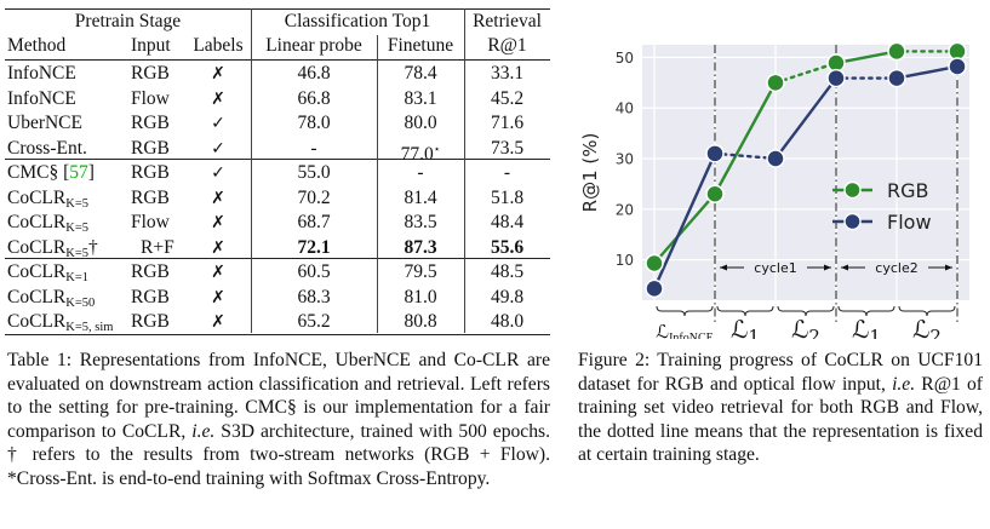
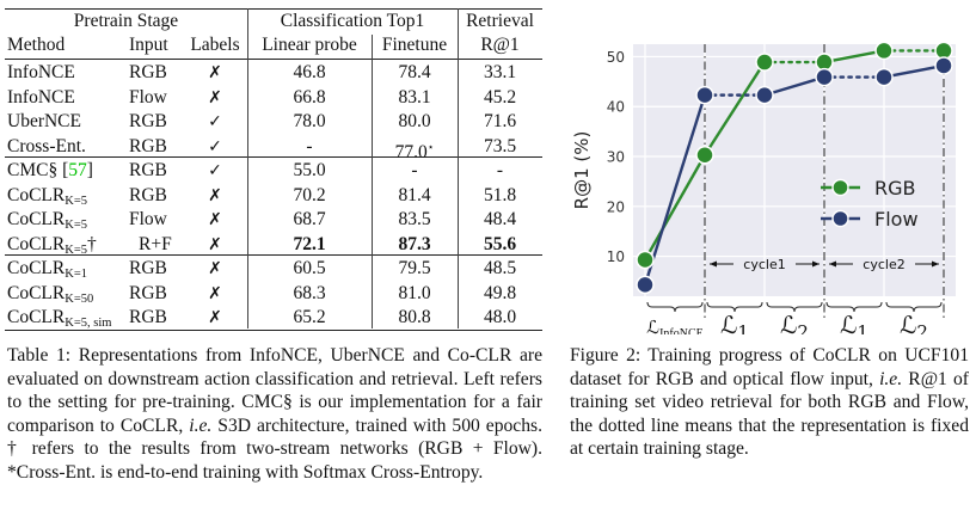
RGB/1: 23 -> 30
Flow/1: 31 -> 42
RGB/2: 45 -> 49
Flow/2: 30 -> 42
